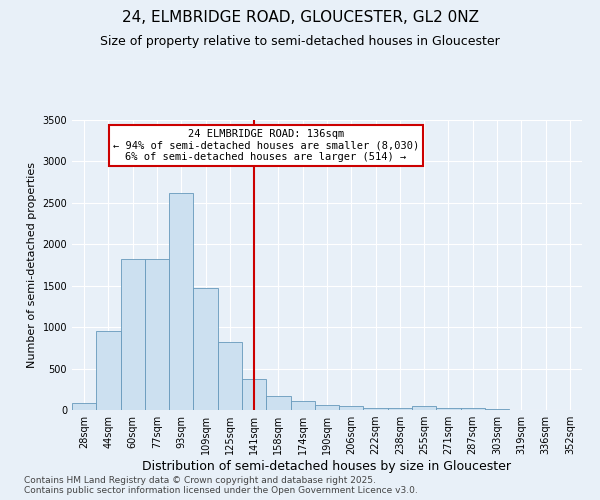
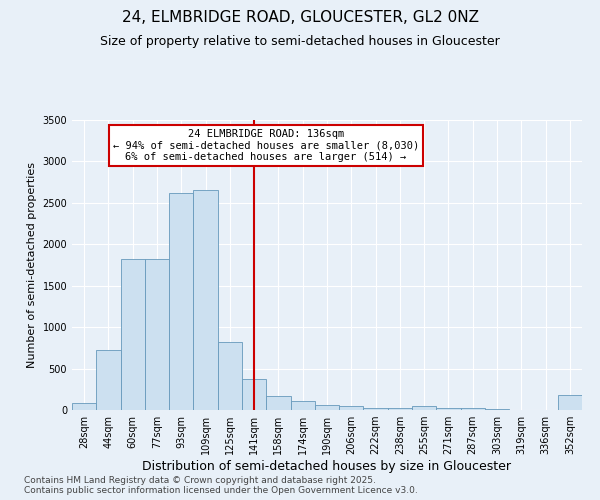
44sqm: 950 -> 720
109sqm: 1470 -> 2660
352sqm: 0 -> 180
